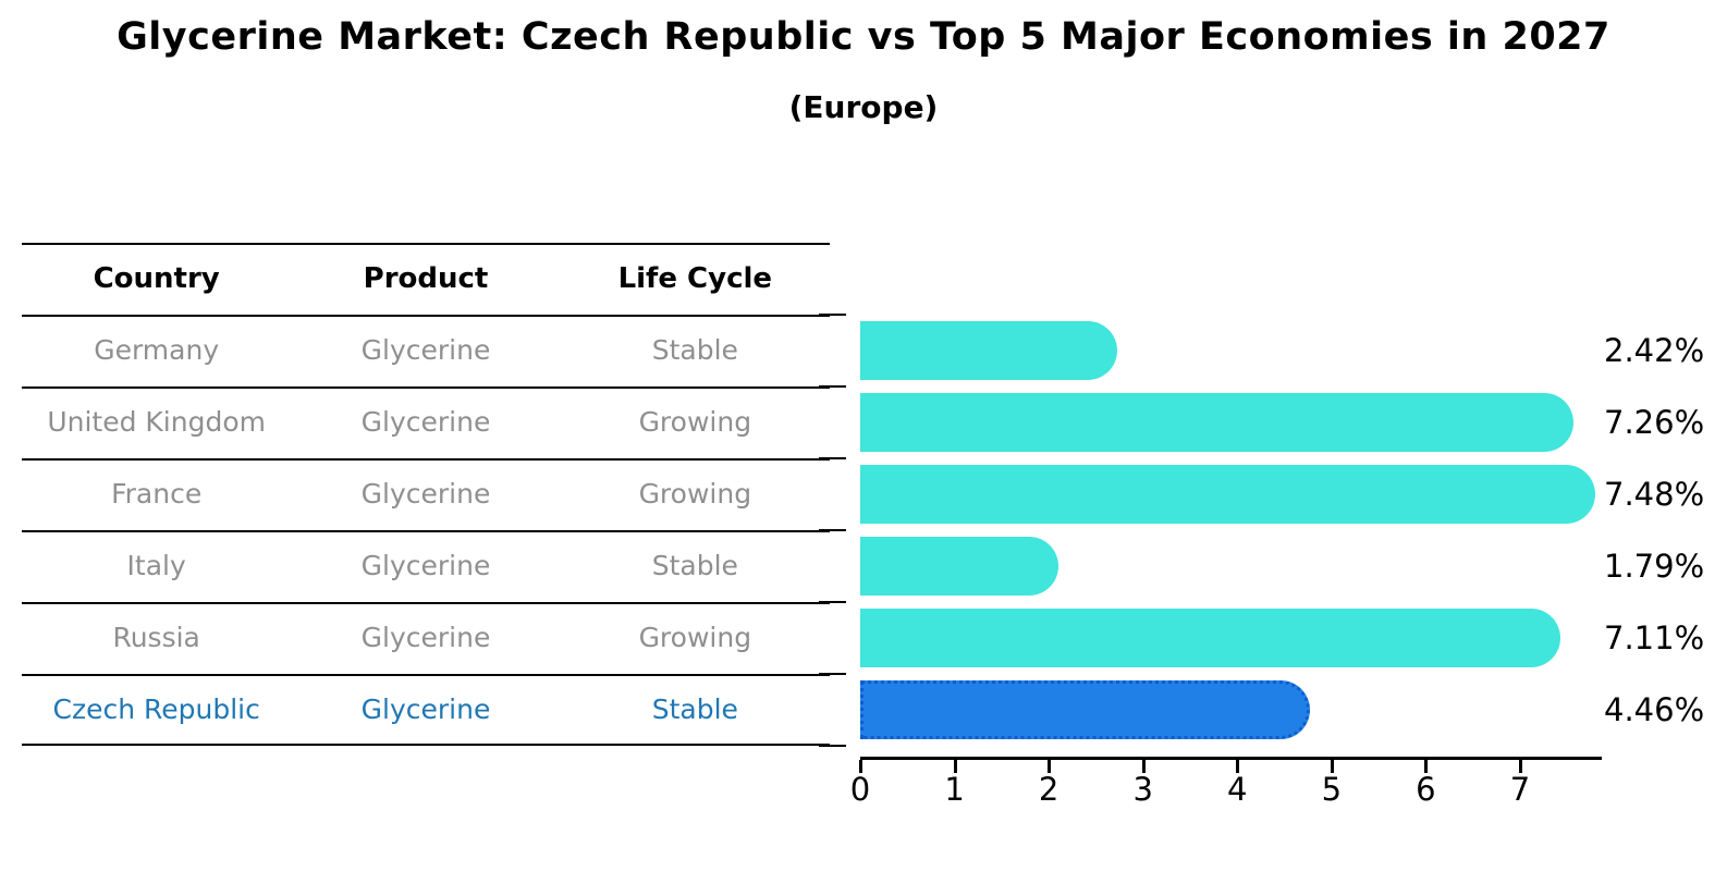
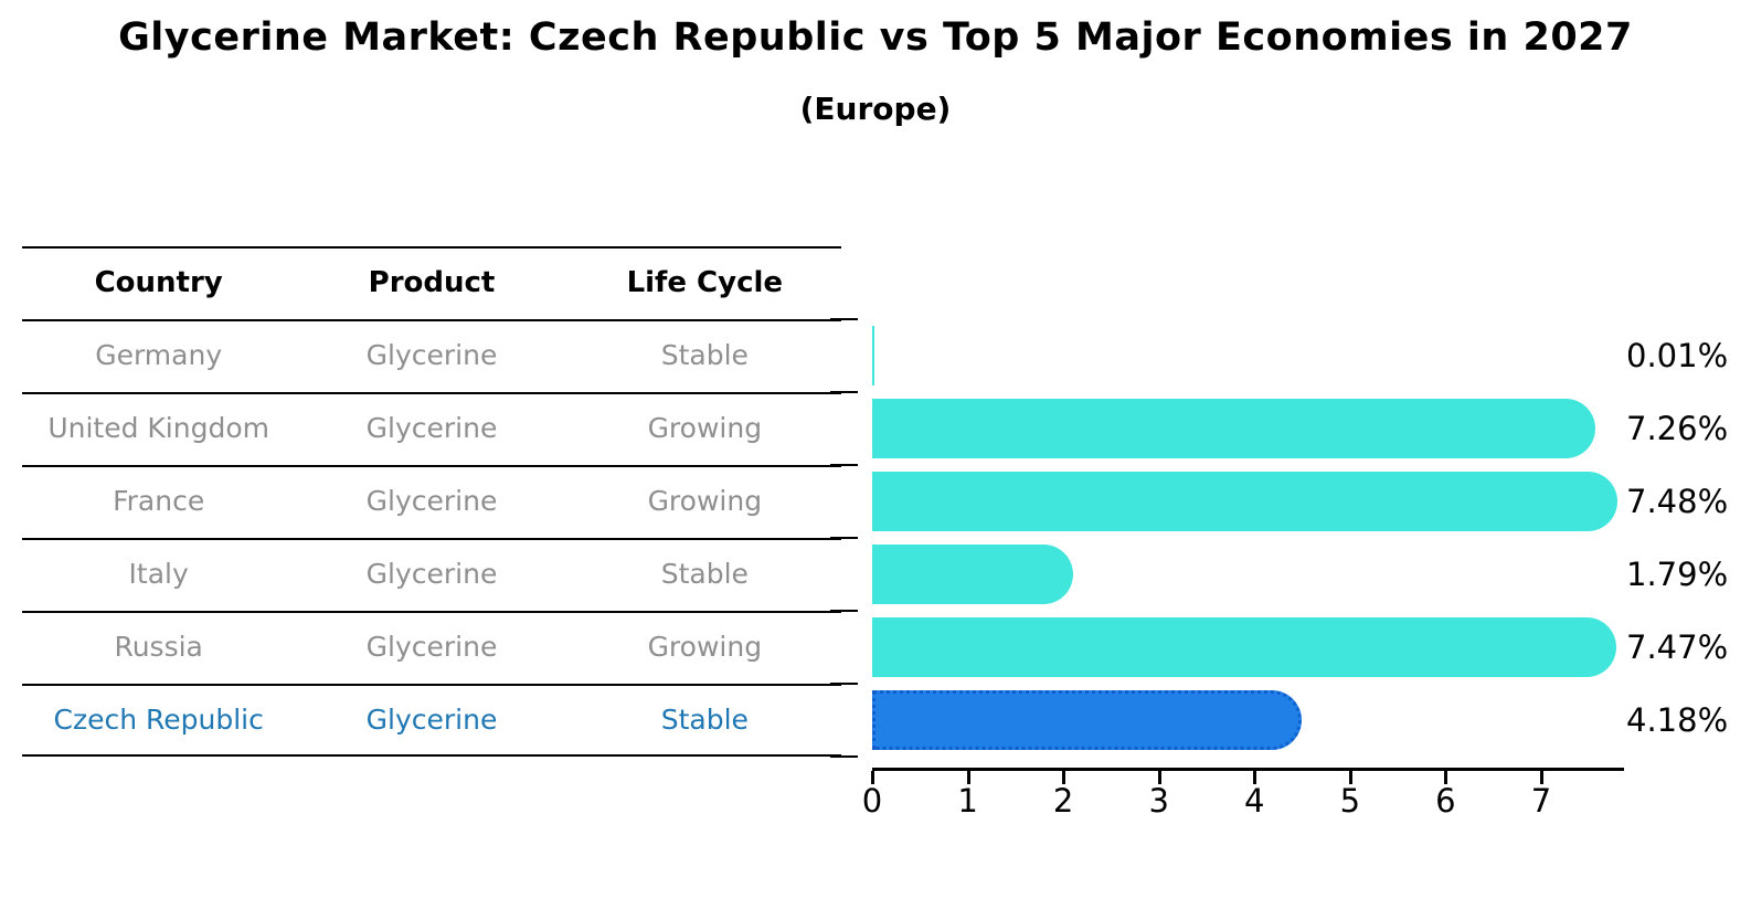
Germany: 2.42% -> 0.01%
Russia: 7.11% -> 7.47%
Czech Republic: 4.46% -> 4.18%
